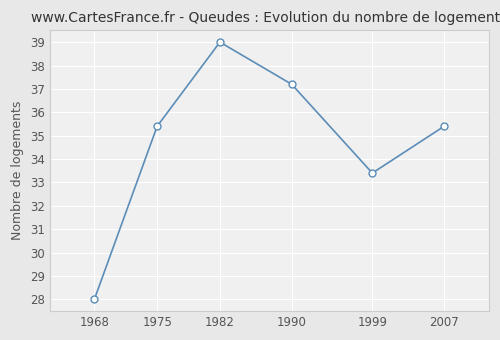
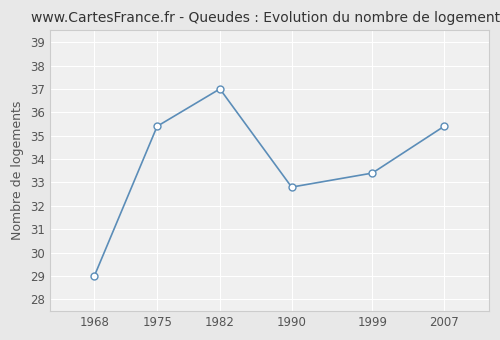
1968: 28.0 -> 29.0
1982: 39.0 -> 37.0
1990: 37.2 -> 32.8
